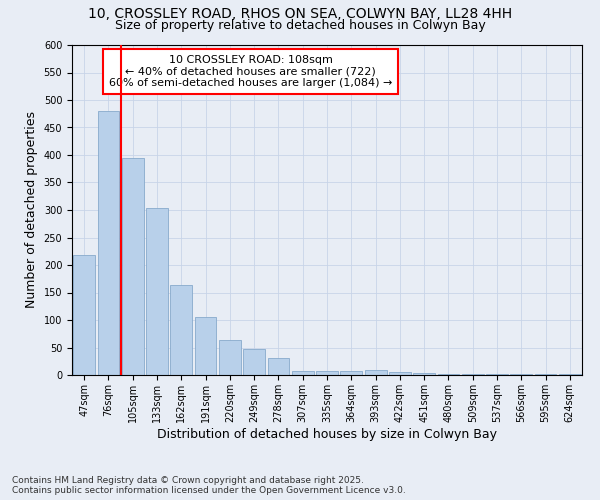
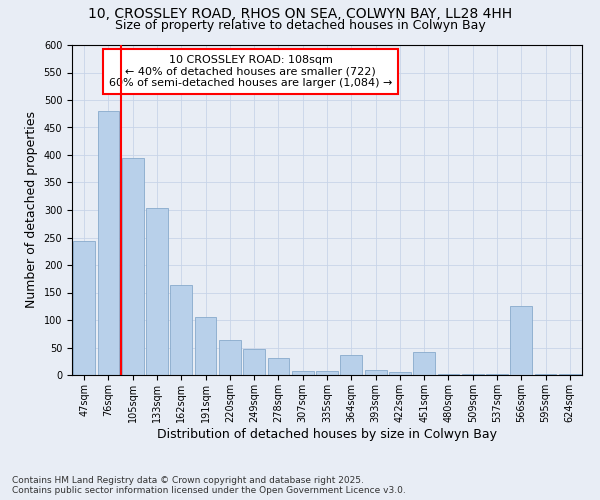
47sqm: 218 -> 244
364sqm: 7 -> 36
451sqm: 3 -> 42
566sqm: 1 -> 126
